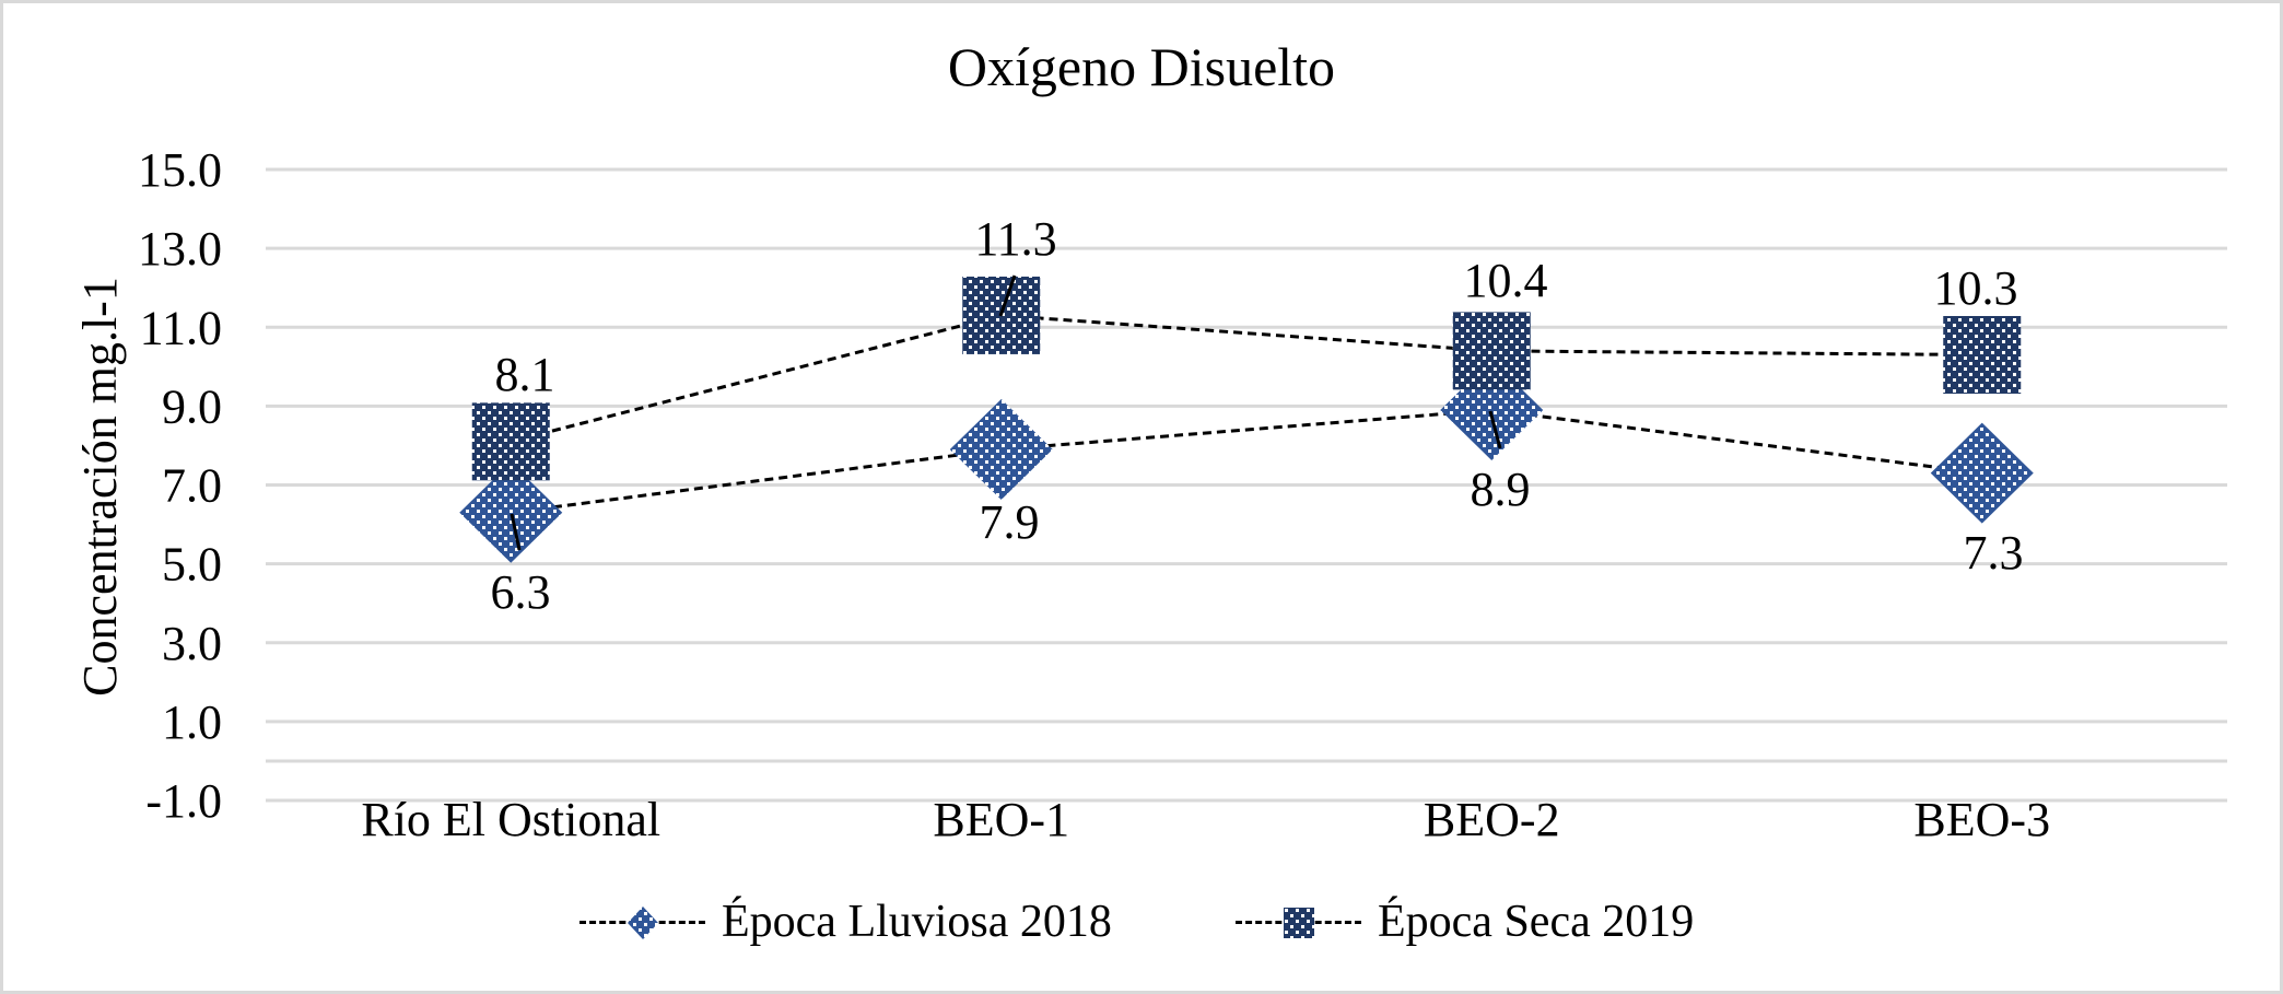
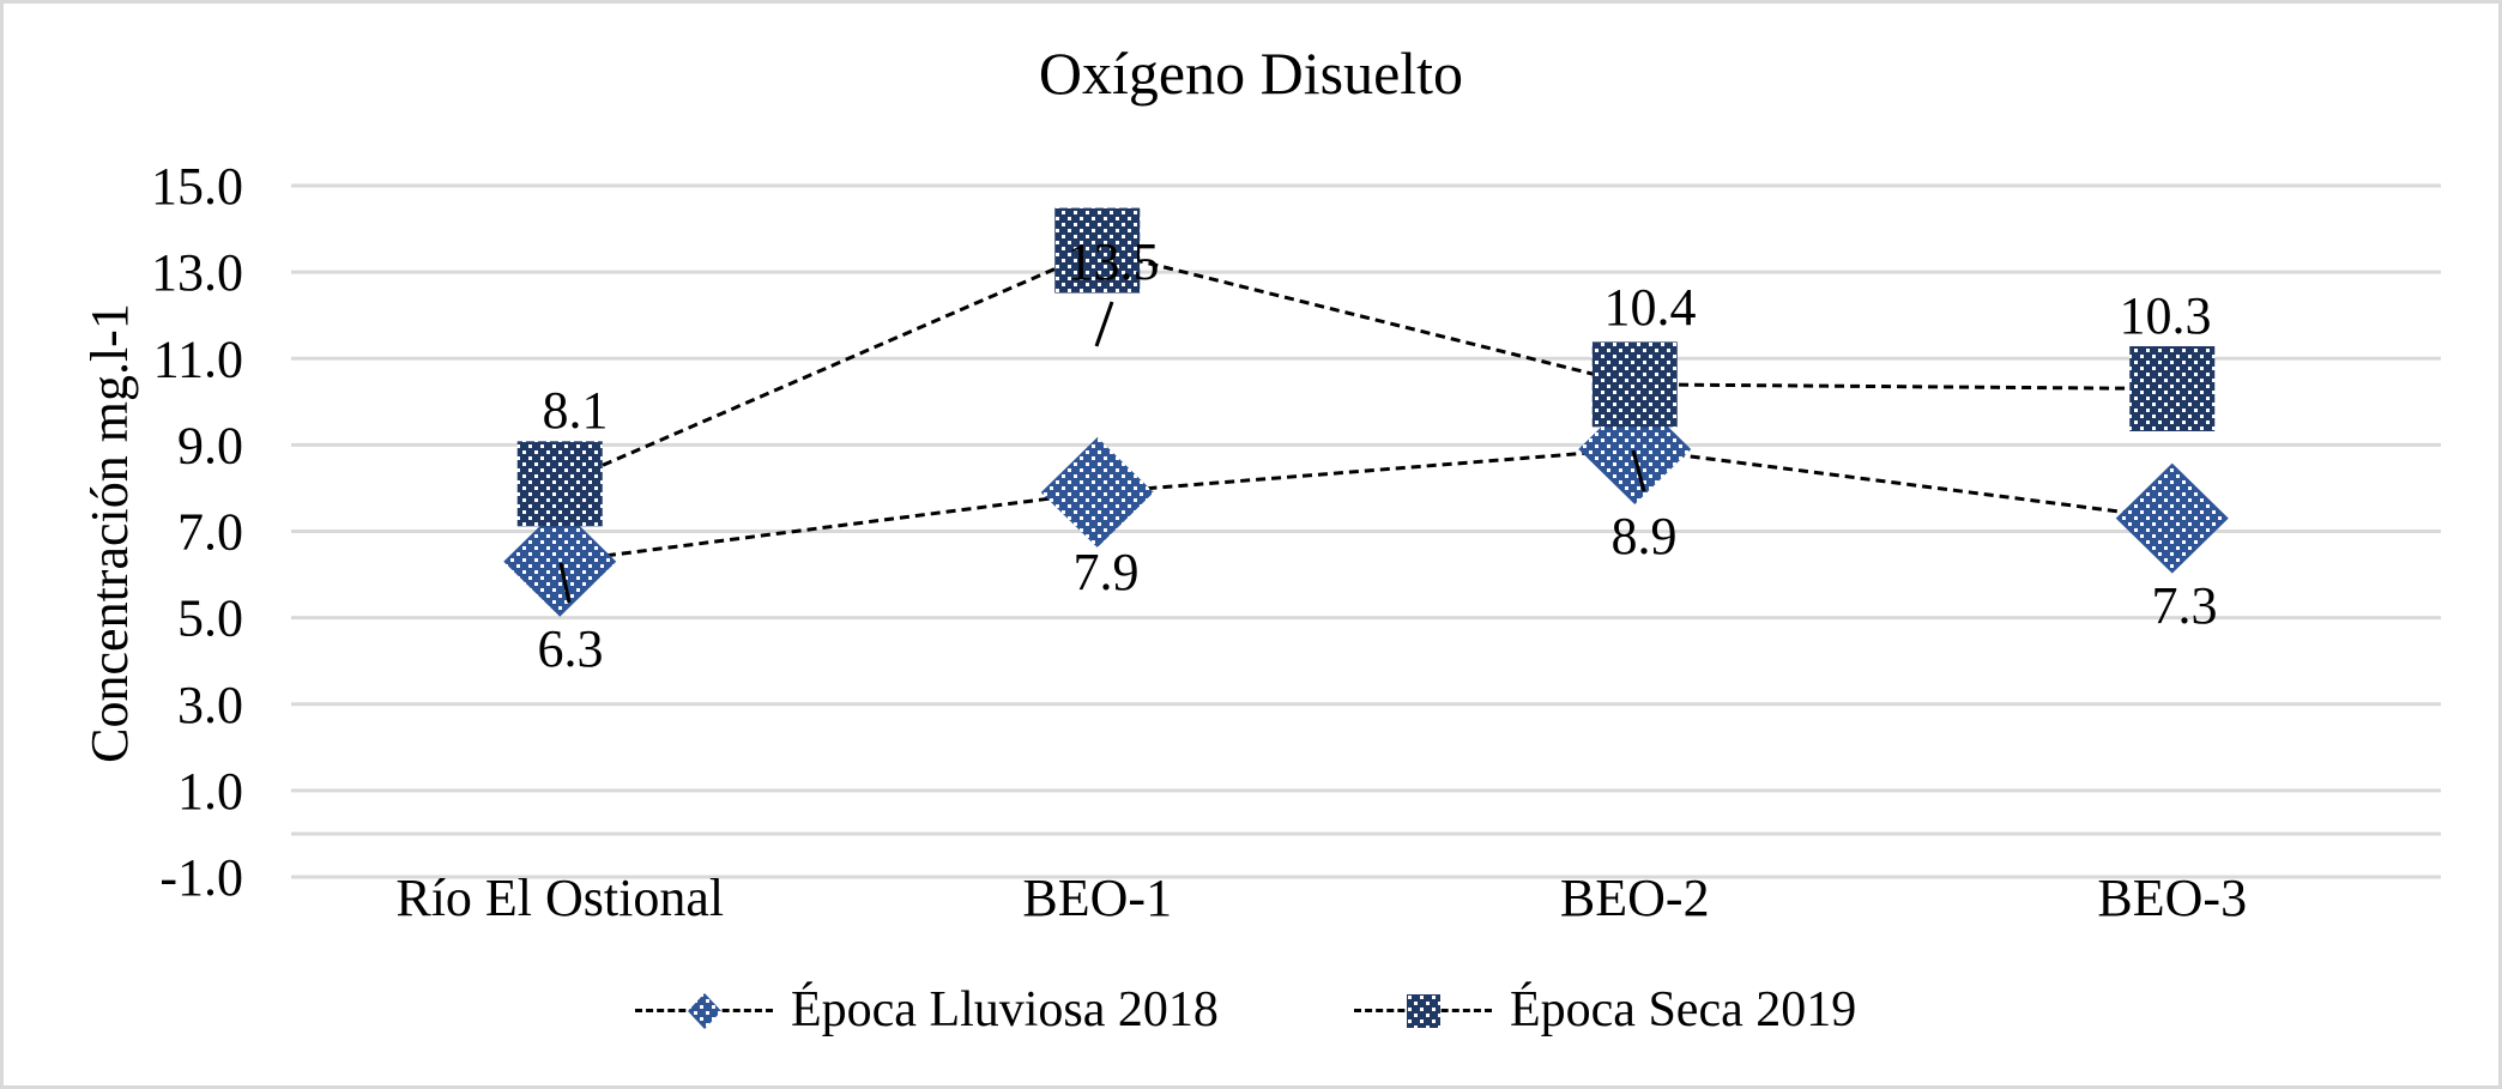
Época Seca 2019/BEO-1: 11.3 -> 13.5
